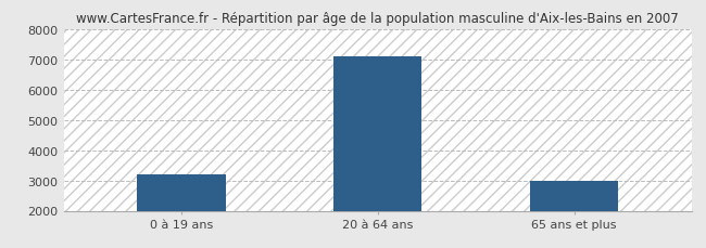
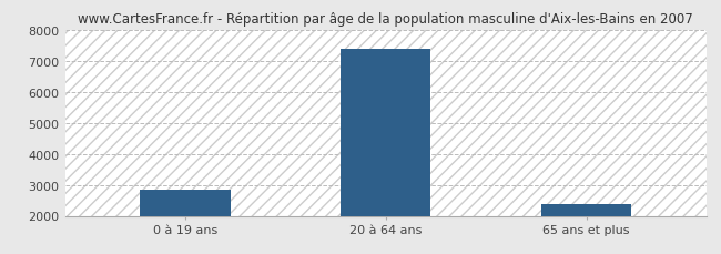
0 à 19 ans: 3200 -> 2850
20 à 64 ans: 7100 -> 7380
65 ans et plus: 3000 -> 2390
